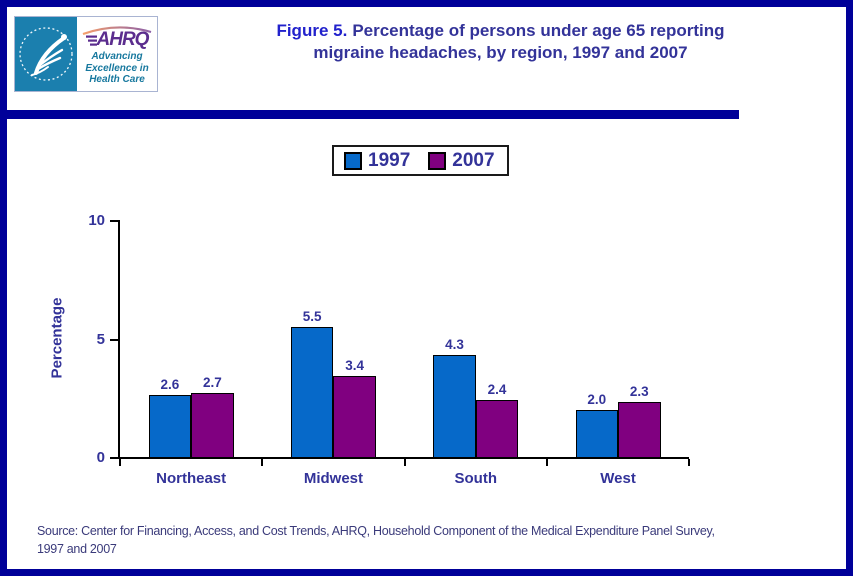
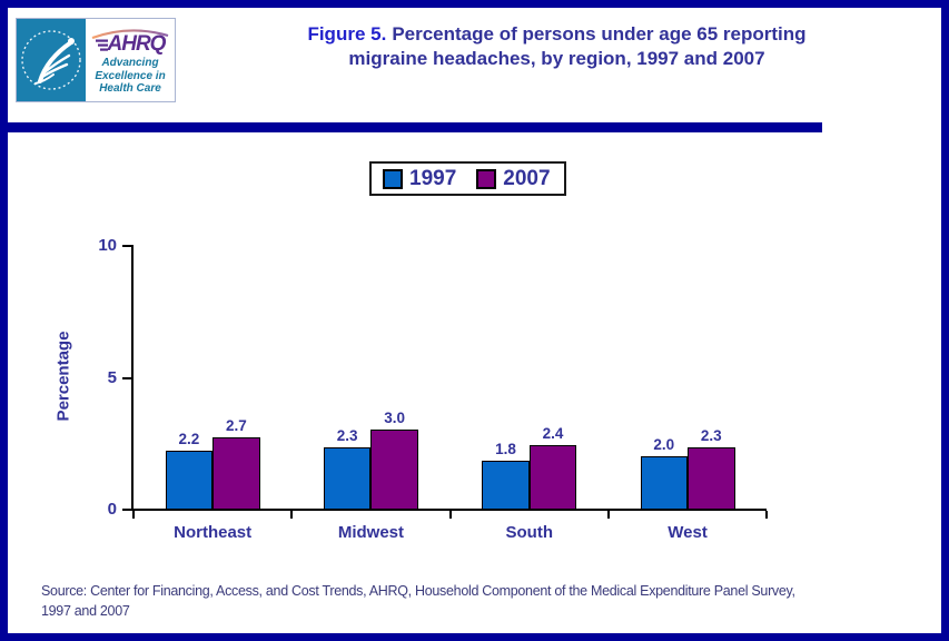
1997/Northeast: 2.6 -> 2.2
1997/Midwest: 5.5 -> 2.3
2007/Midwest: 3.4 -> 3.0
1997/South: 4.3 -> 1.8
